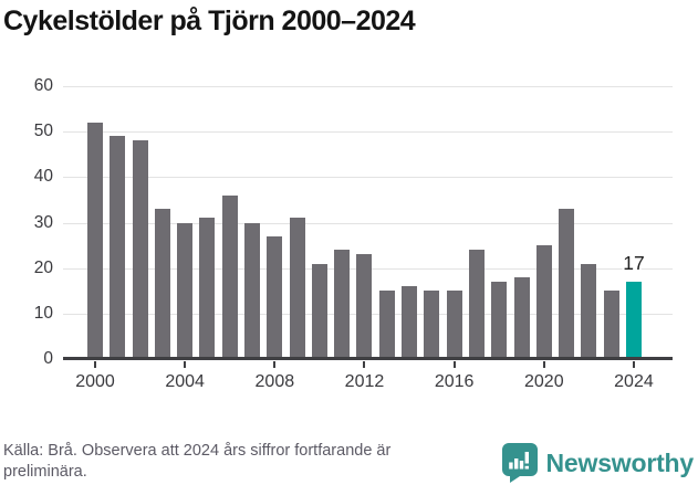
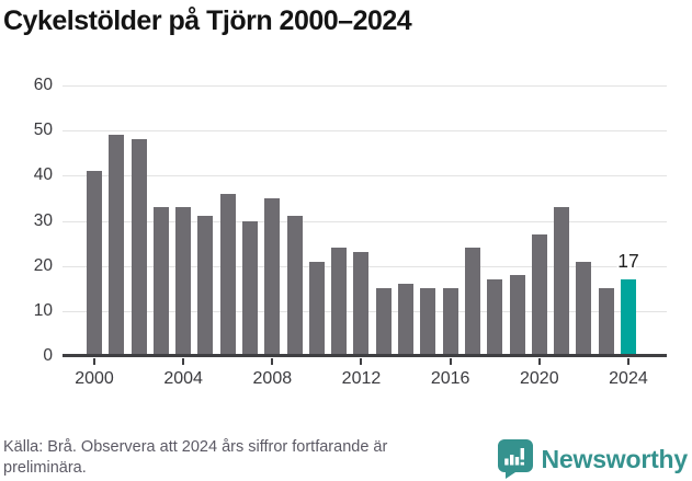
2000: 52 -> 41
2004: 30 -> 33
2008: 27 -> 35
2020: 25 -> 27
